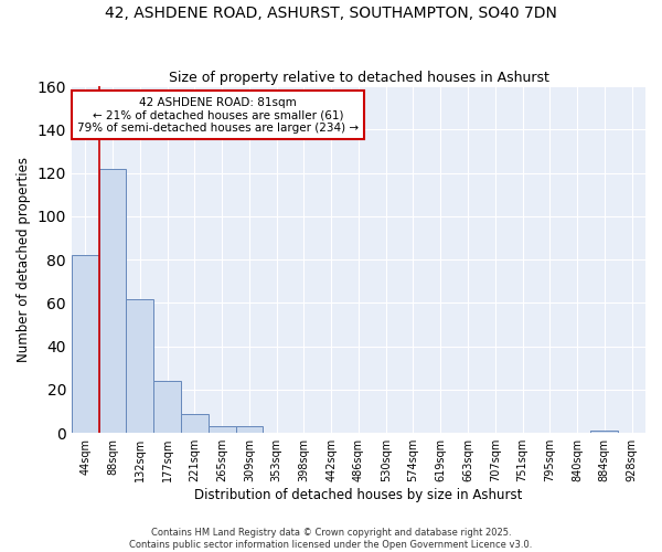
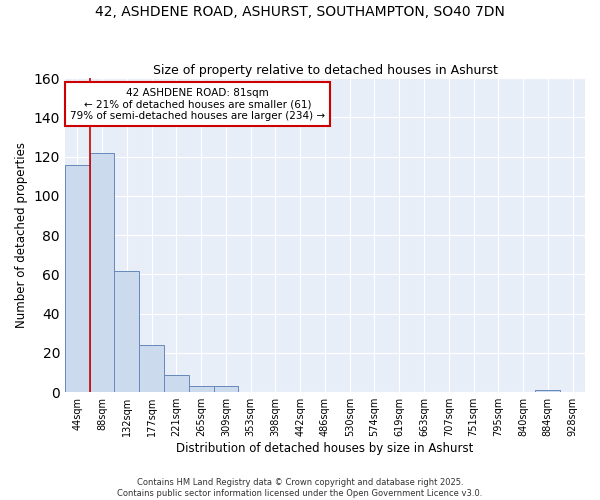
44sqm: 82 -> 116
